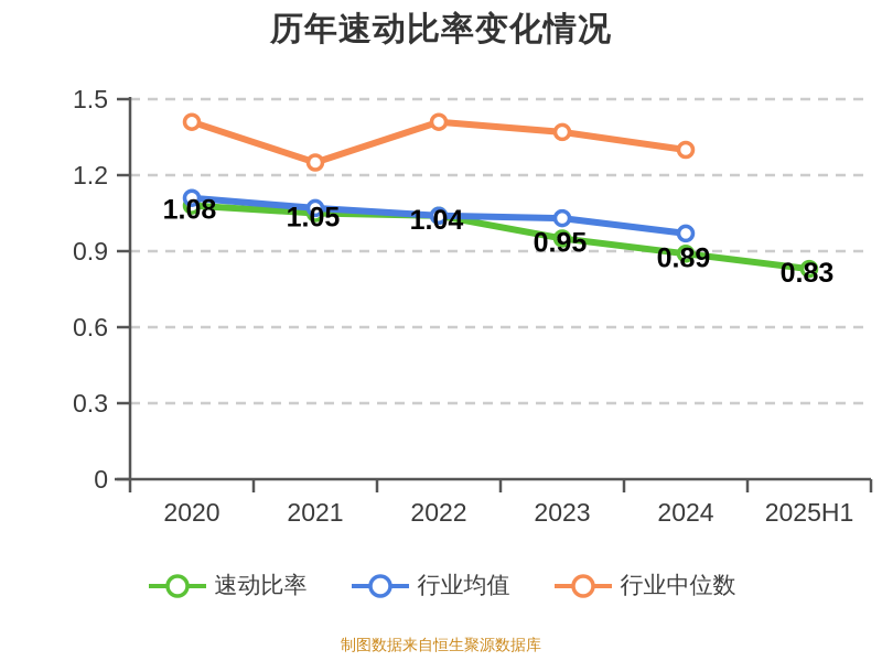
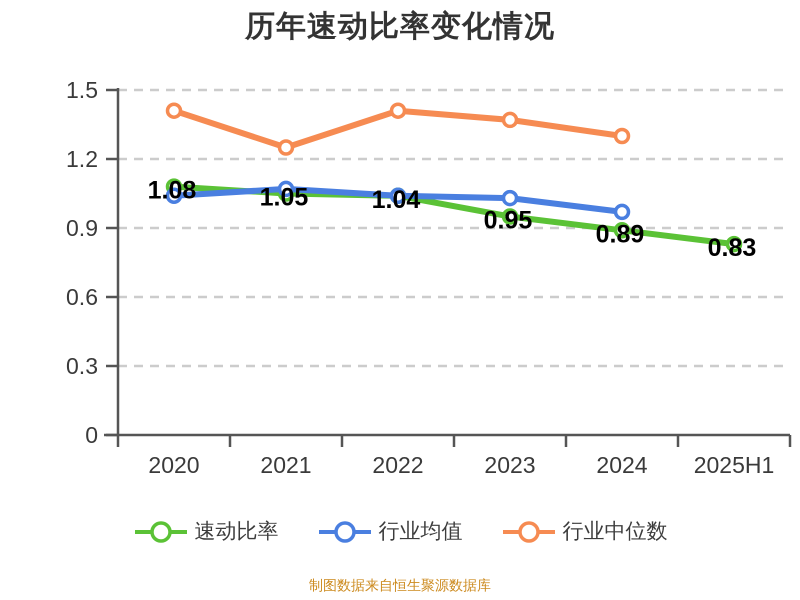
行业均值/2020: 1.11 -> 1.04
